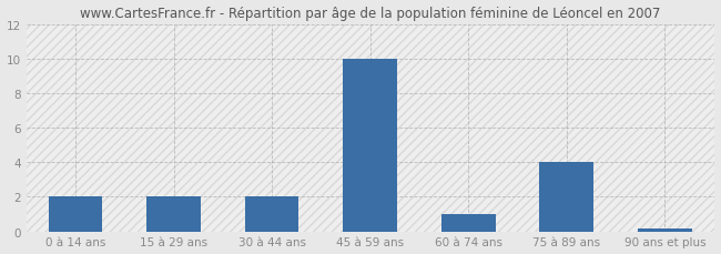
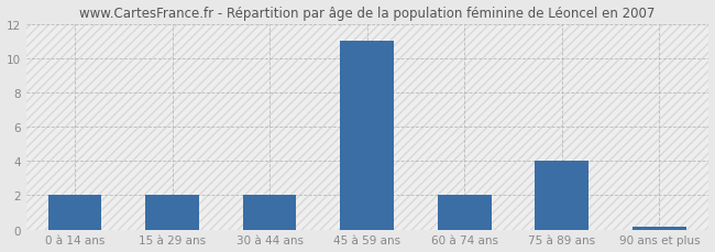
45 à 59 ans: 10.0 -> 11.0
60 à 74 ans: 1.0 -> 2.0
